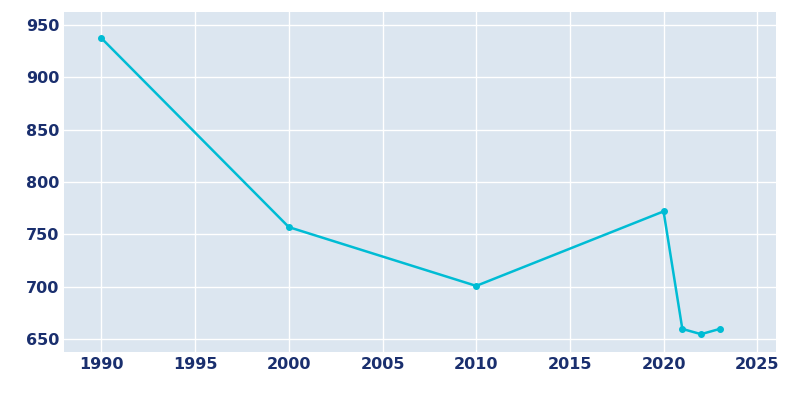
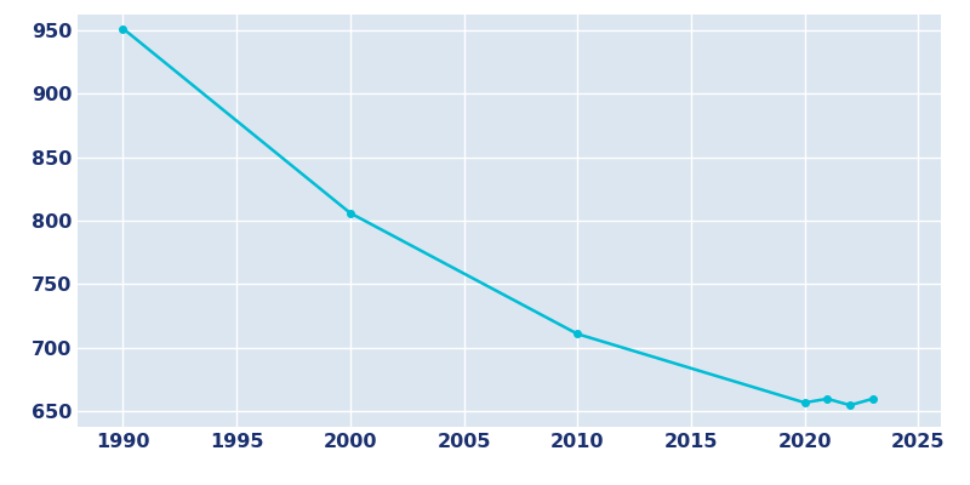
1990: 937 -> 951
2000: 757 -> 806
2010: 701 -> 711
2020: 772 -> 657
